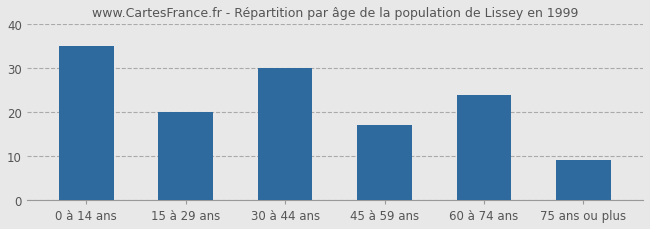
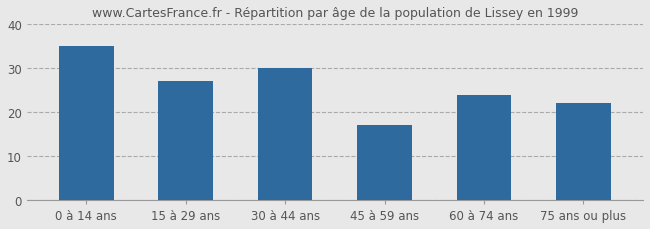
15 à 29 ans: 20 -> 27
75 ans ou plus: 9 -> 22
